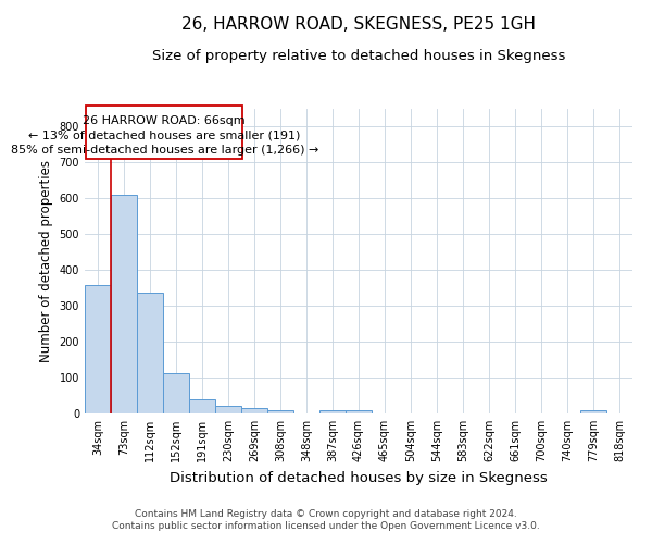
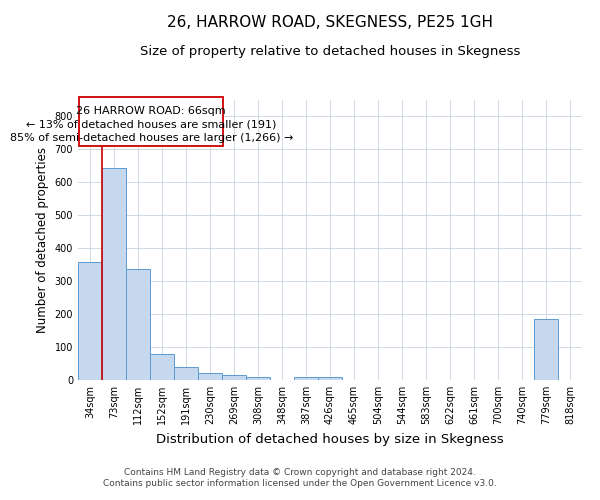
73sqm: 610 -> 645
152sqm: 113 -> 80
779sqm: 8 -> 185
